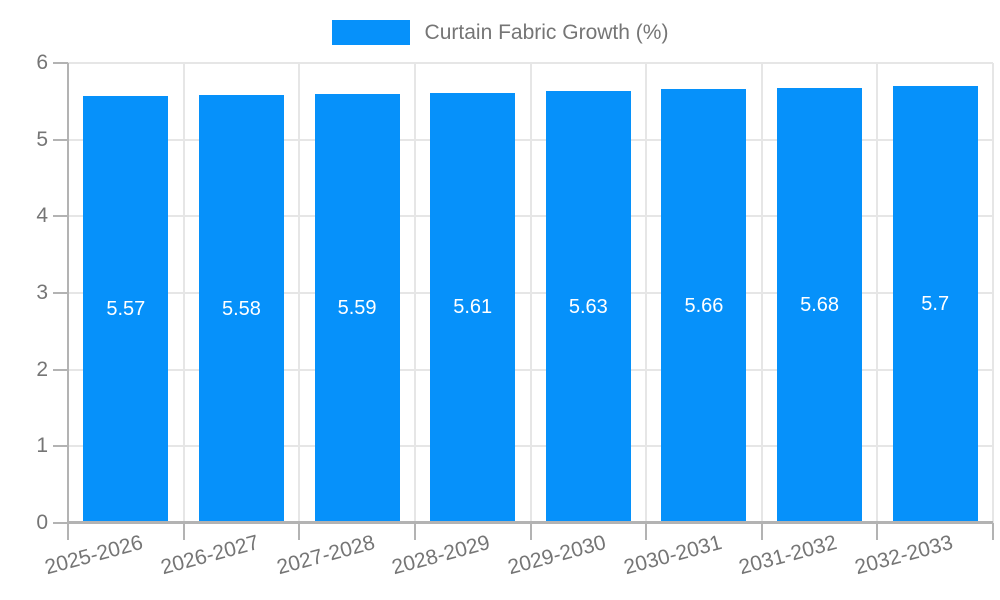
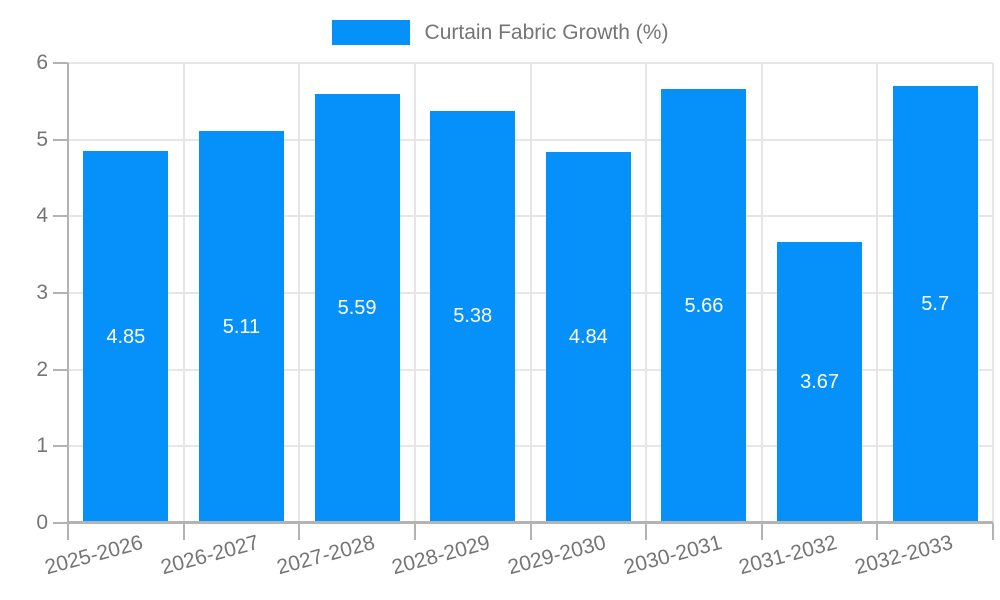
2025-2026: 5.57 -> 4.85
2026-2027: 5.58 -> 5.11
2028-2029: 5.61 -> 5.38
2029-2030: 5.63 -> 4.84
2031-2032: 5.68 -> 3.67
